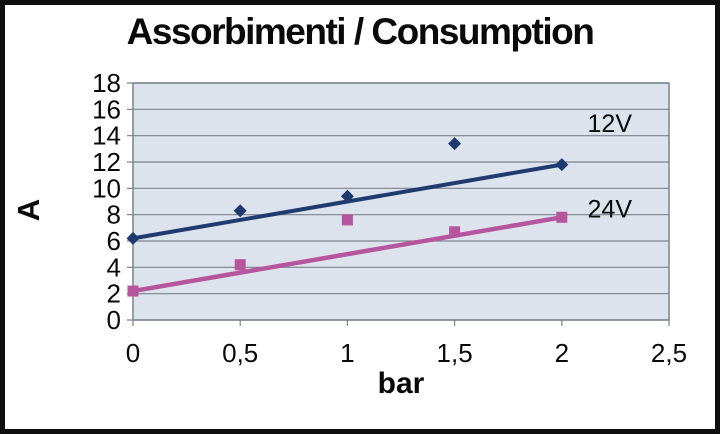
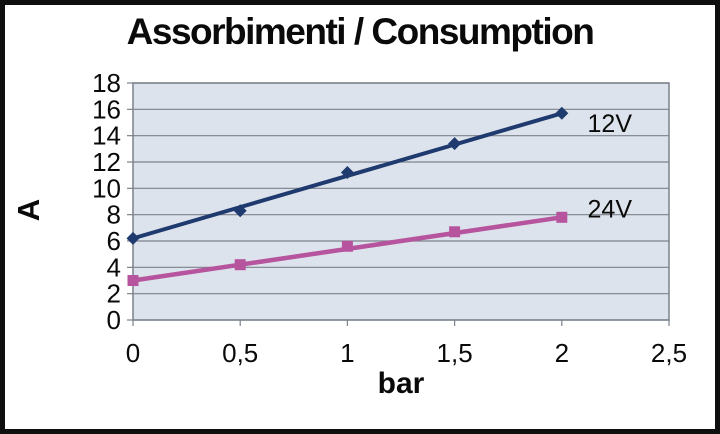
24V/0: 2.2 -> 3.0
12V/1: 9.4 -> 11.2
24V/1: 7.6 -> 5.6
12V/2: 11.8 -> 15.7
